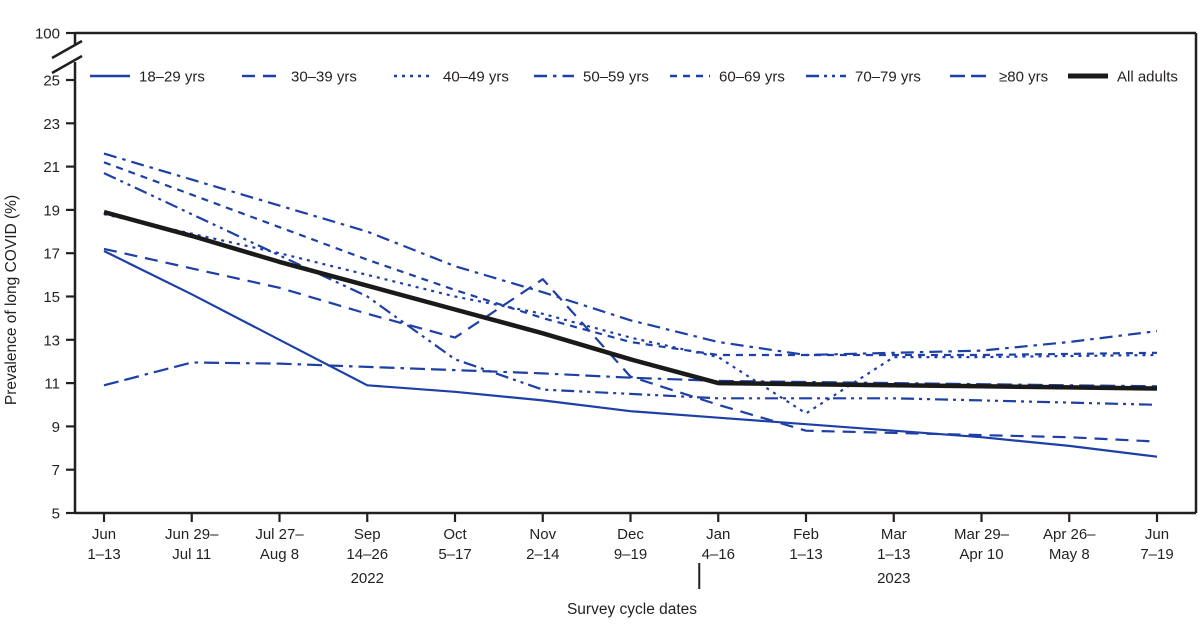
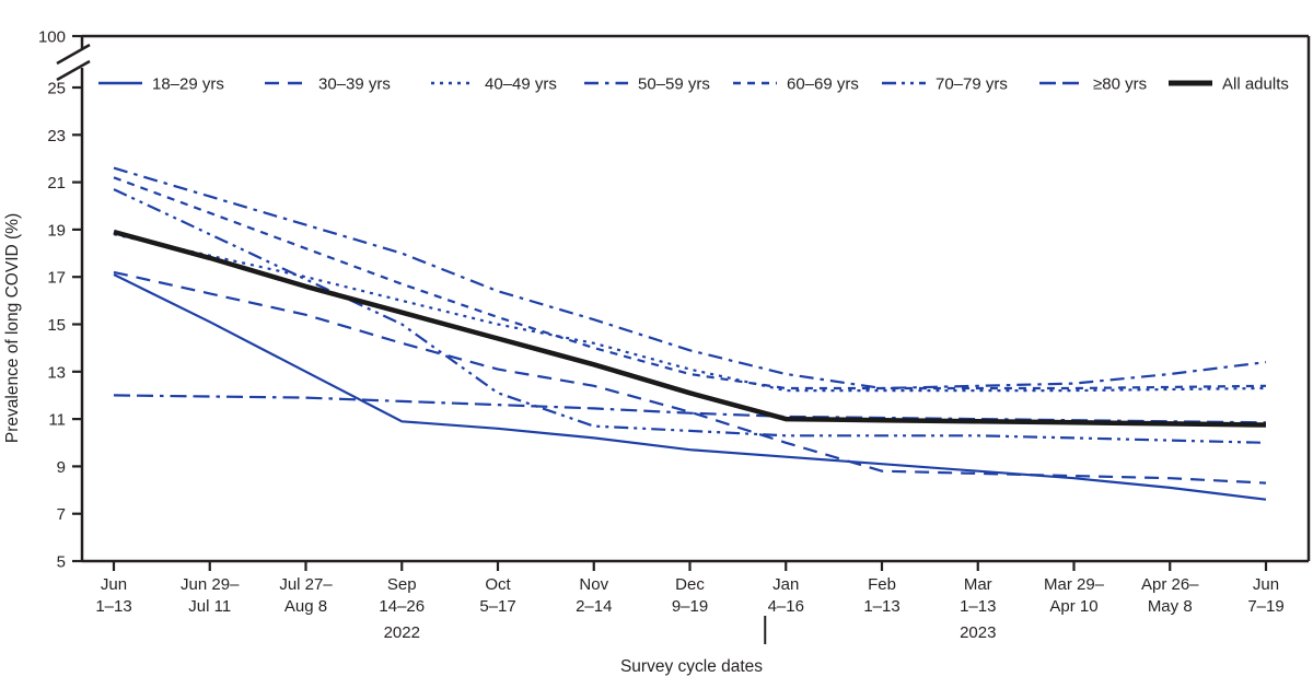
≥80 yrs/Jun 1–13: 10.9 -> 12.0
30–39 yrs/Nov 2–14: 15.8 -> 12.4
40–49 yrs/Feb 1–13: 9.6 -> 12.2
